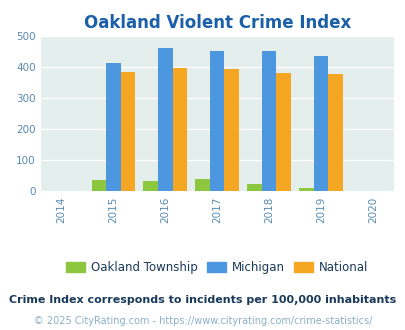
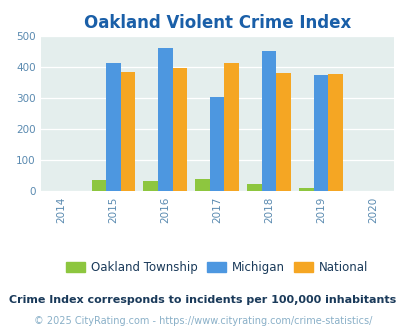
Michigan/2017: 451 -> 305
National/2017: 394 -> 415
Michigan/2019: 438 -> 375
